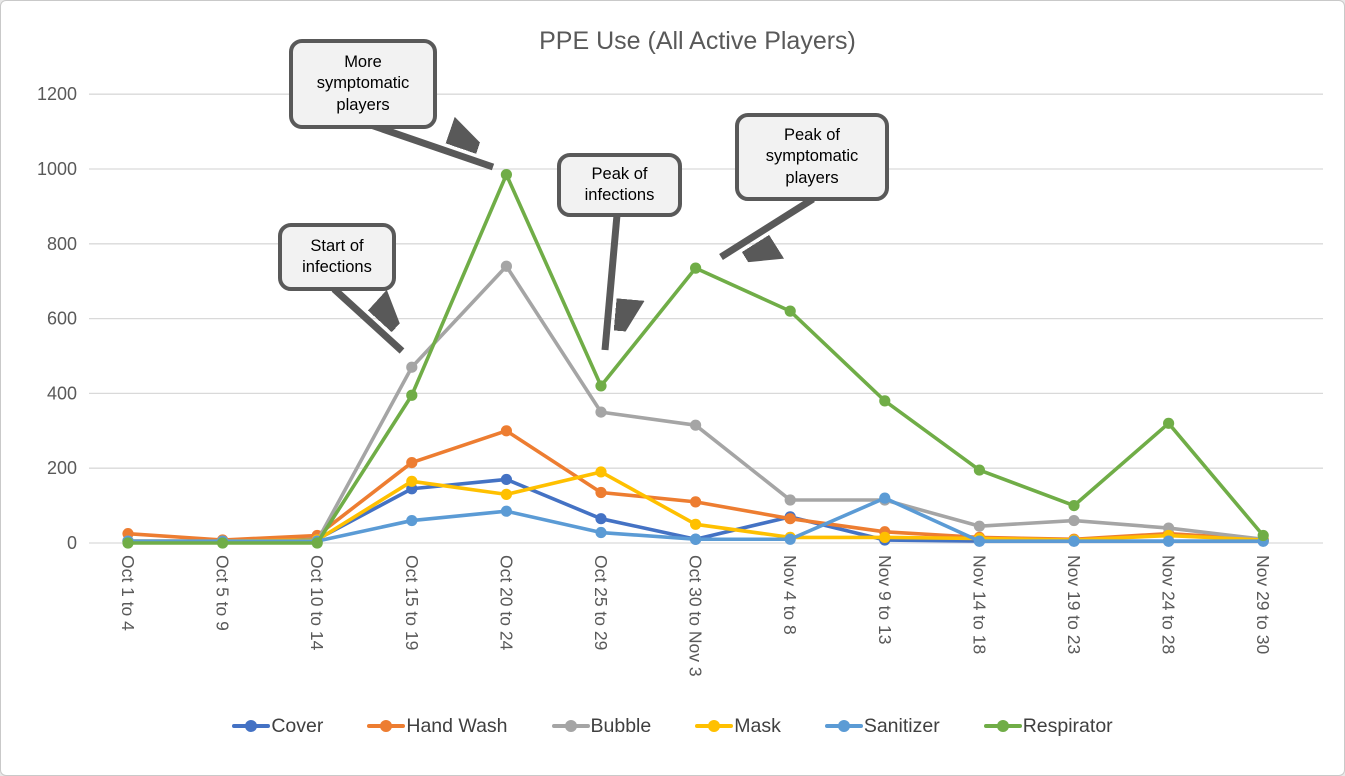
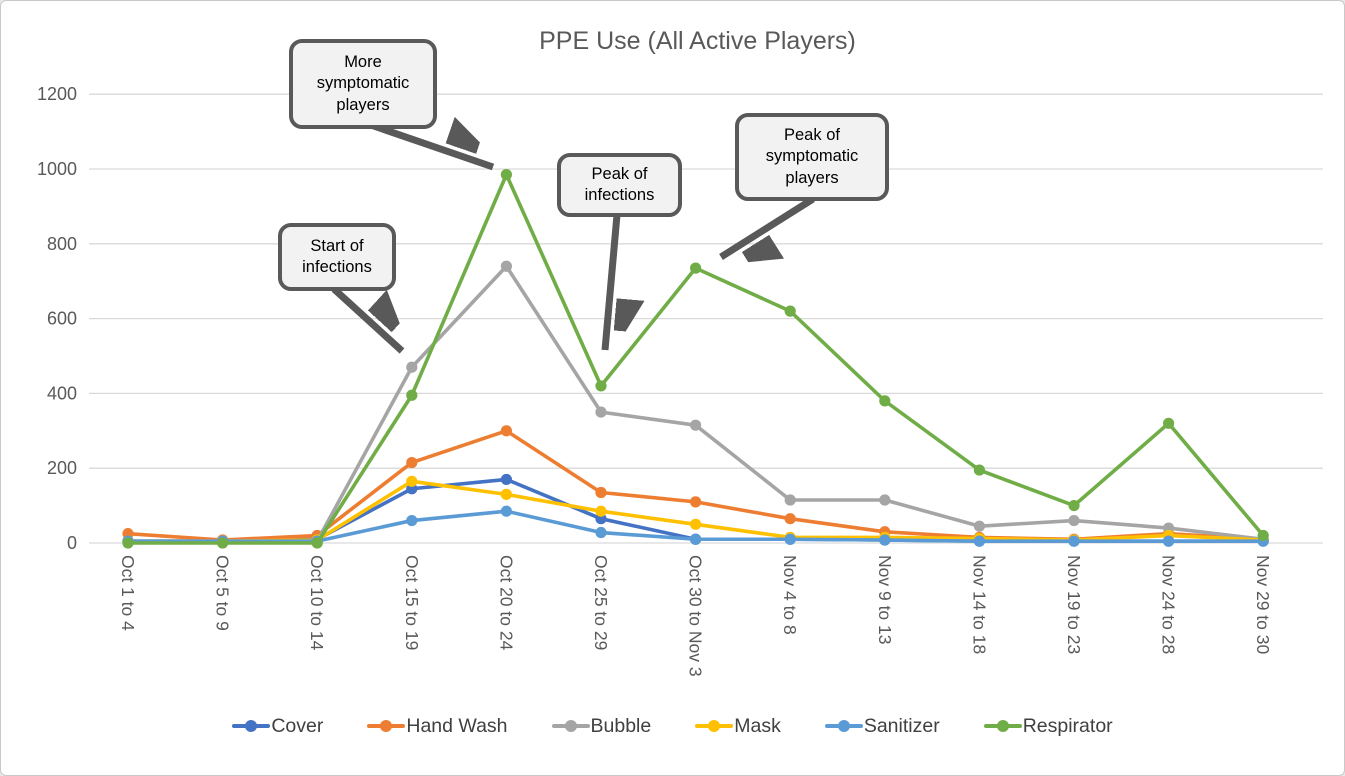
Mask/Oct 25 to 29: 190 -> 80
Cover/Nov 4 to 8: 70 -> 10
Sanitizer/Nov 9 to 13: 120 -> 10
